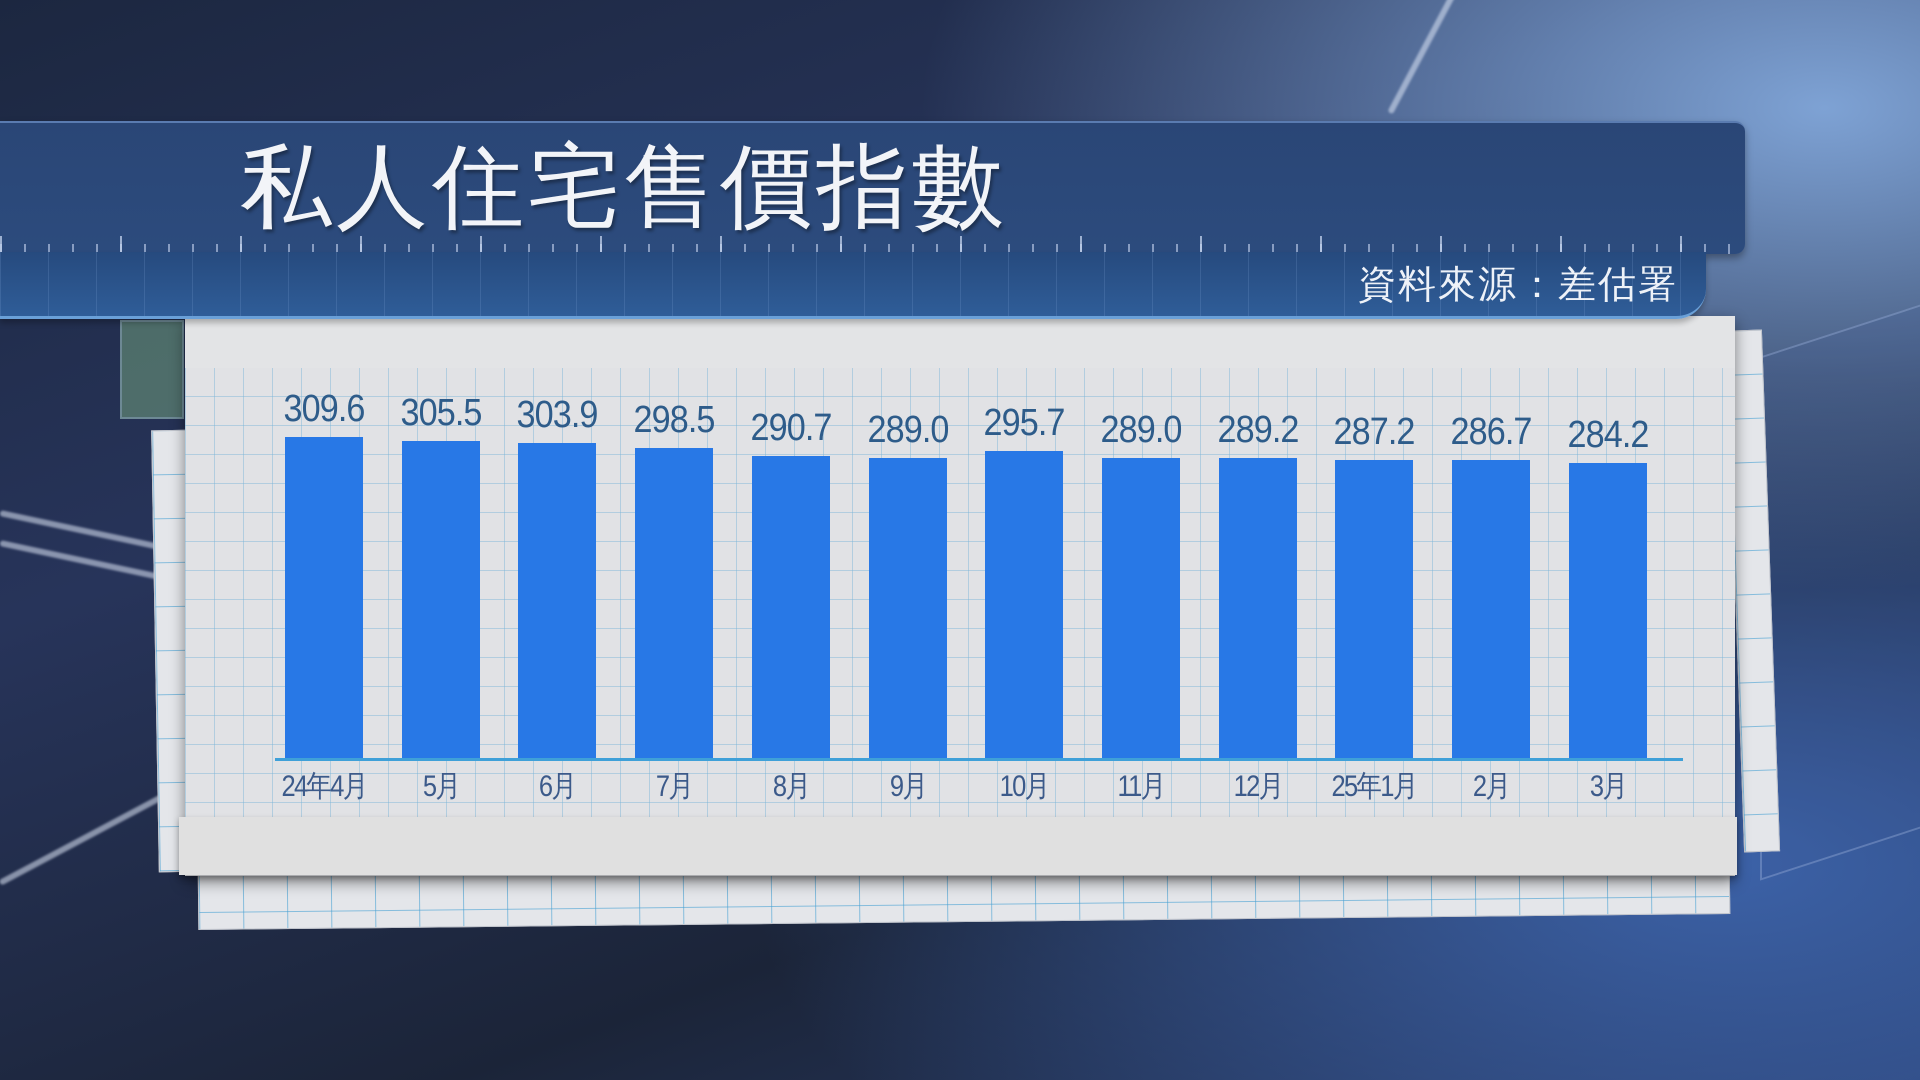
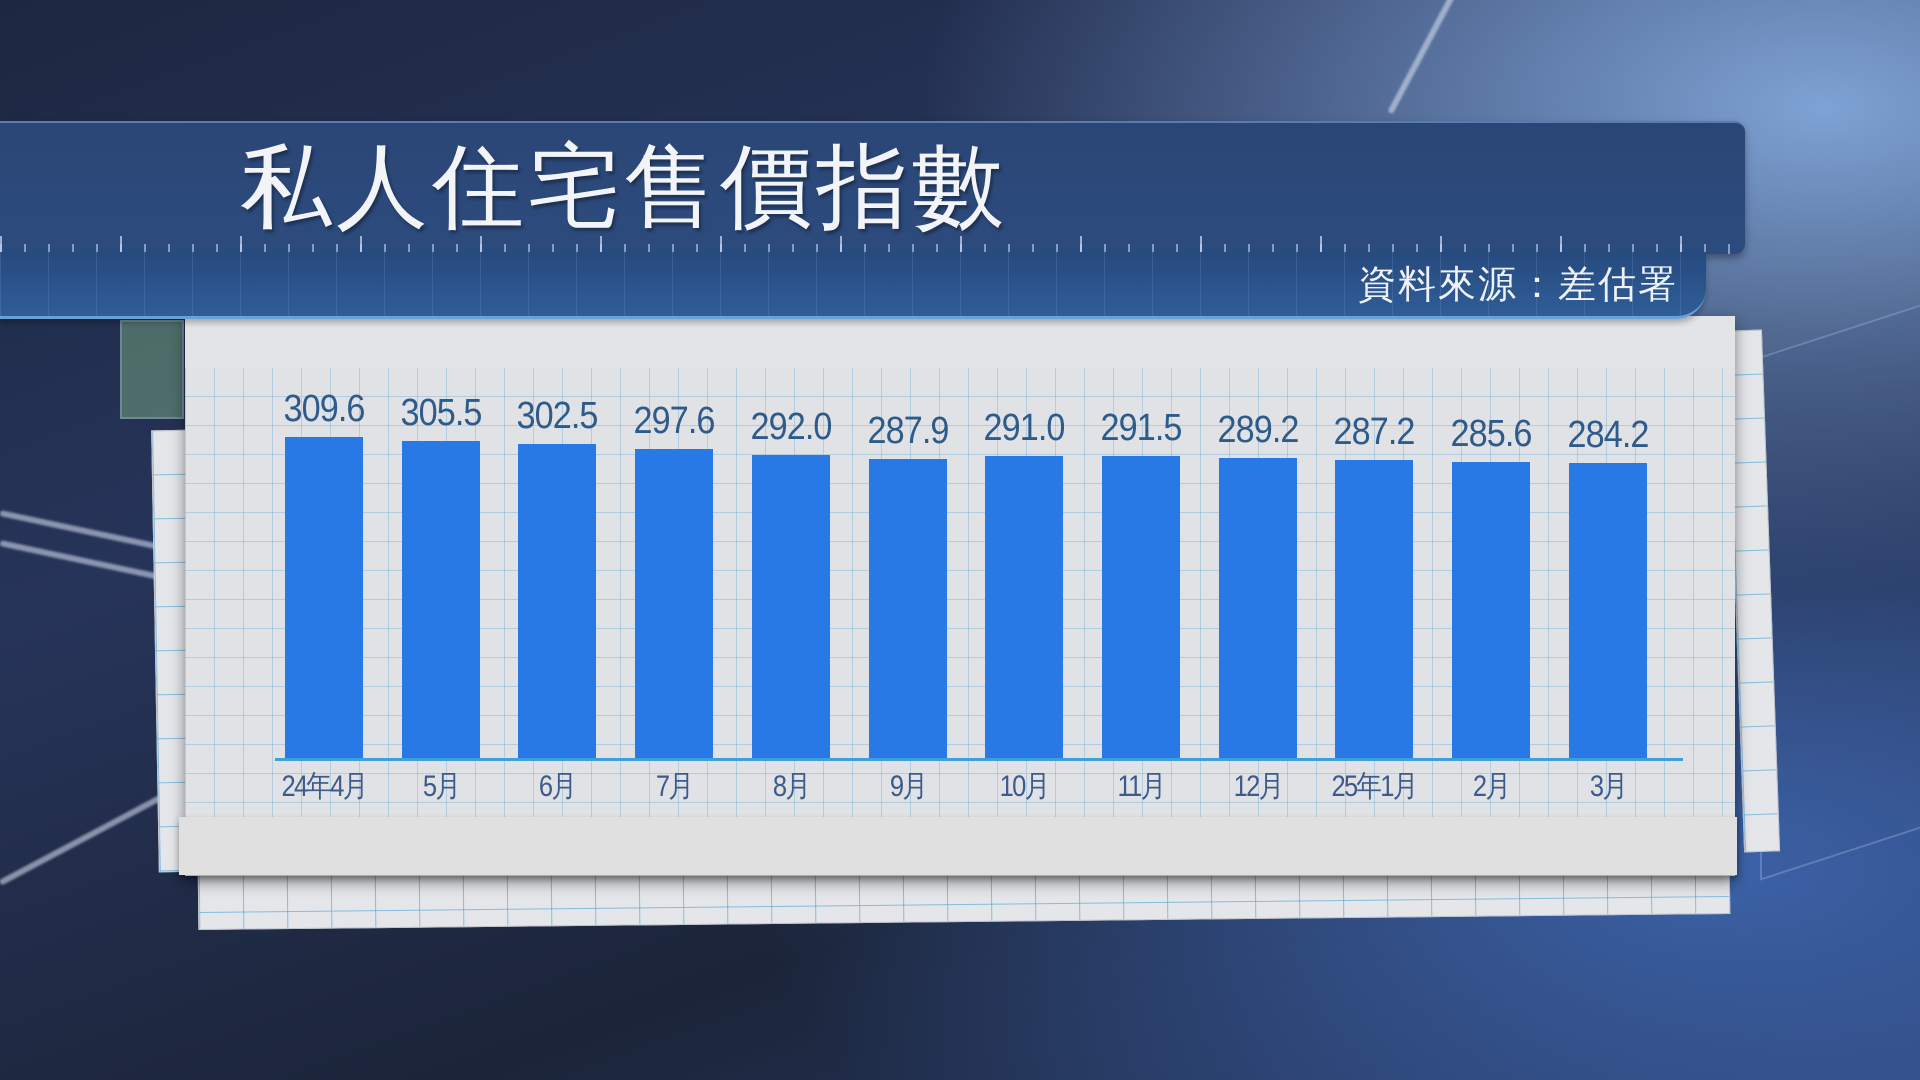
6月: 303.9 -> 302.5
7月: 298.5 -> 297.6
8月: 290.7 -> 292.0
9月: 289.0 -> 287.9
10月: 295.7 -> 291.0
11月: 289.0 -> 291.5
2月: 286.7 -> 285.6
